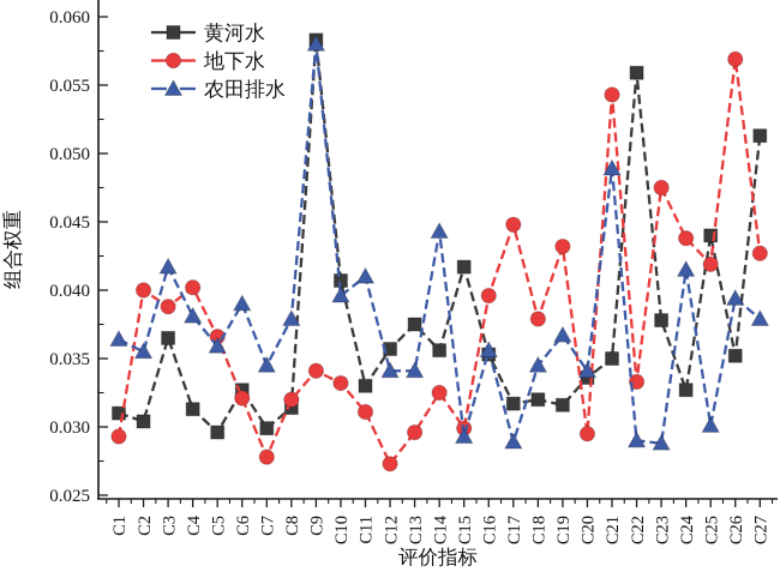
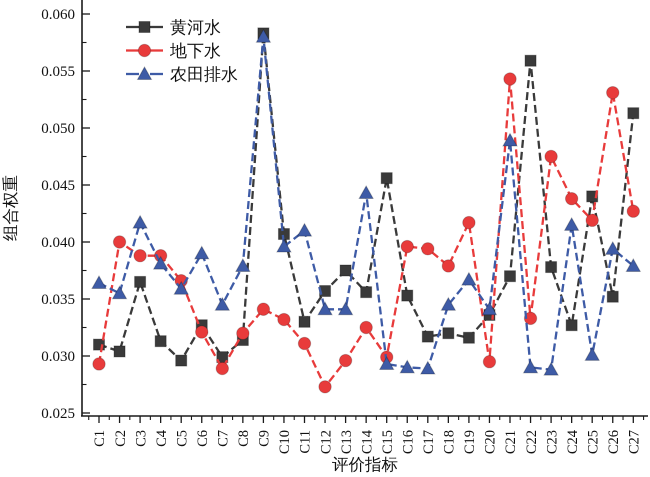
地下水/C4: 0.0402 -> 0.0388
地下水/C7: 0.0278 -> 0.0289
黄河水/C15: 0.0417 -> 0.0456
农田排水/C16: 0.0356 -> 0.0290
地下水/C17: 0.0448 -> 0.0394
地下水/C19: 0.0432 -> 0.0417
黄河水/C21: 0.0350 -> 0.0370
地下水/C26: 0.0569 -> 0.0531
